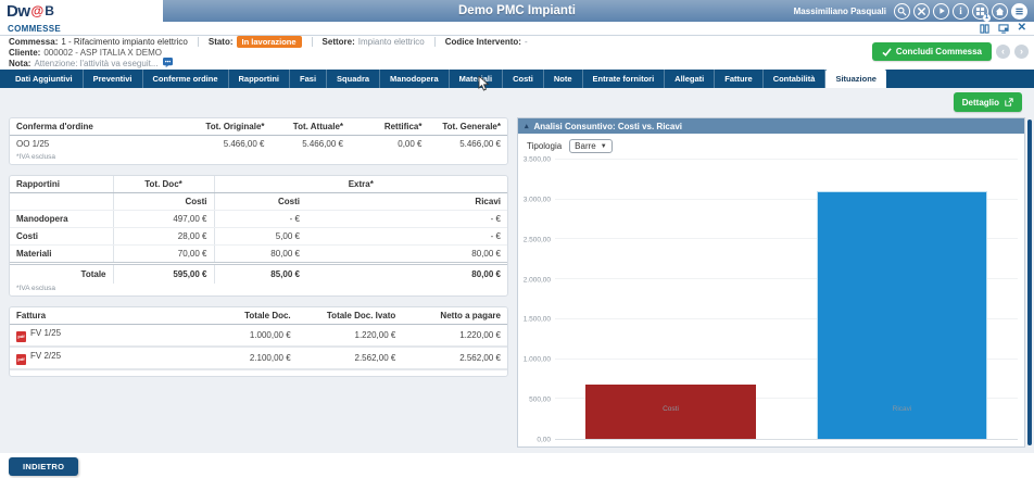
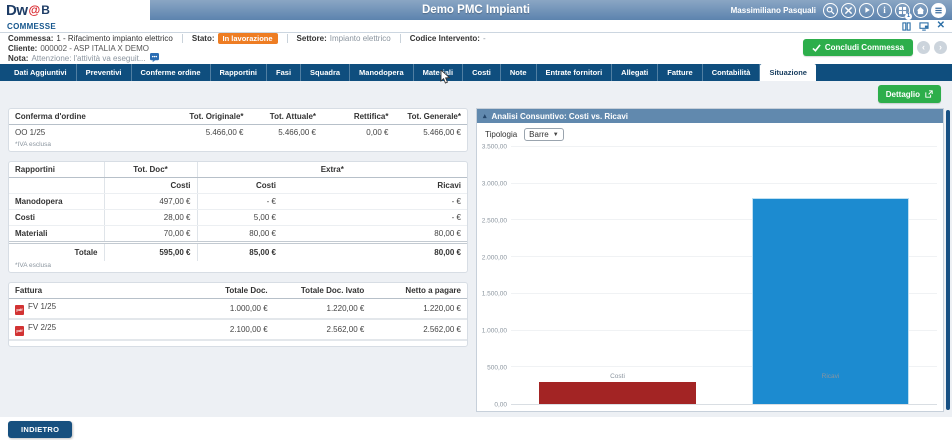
Costi: 700 -> 300
Ricavi: 3100 -> 2800
